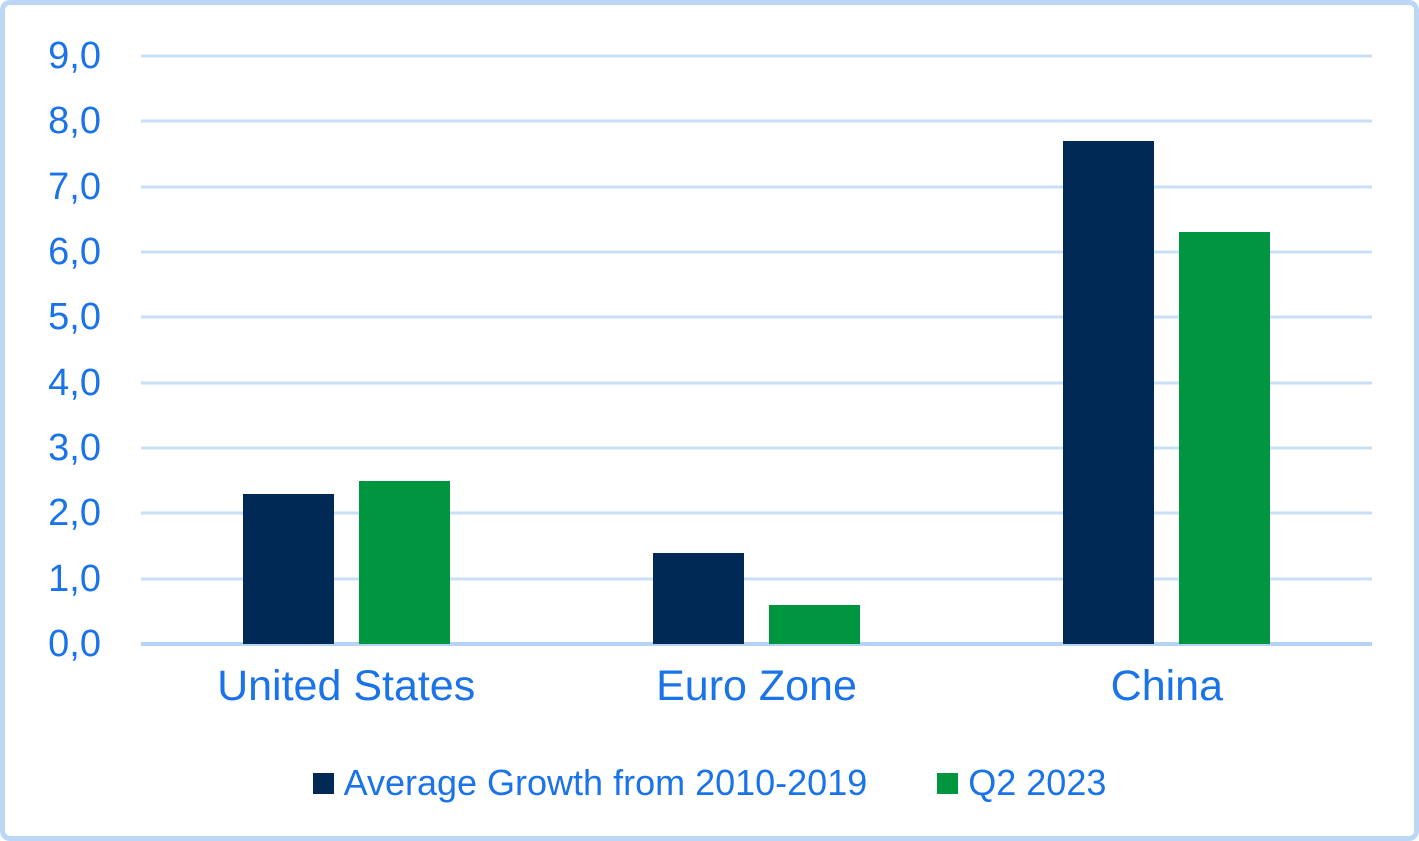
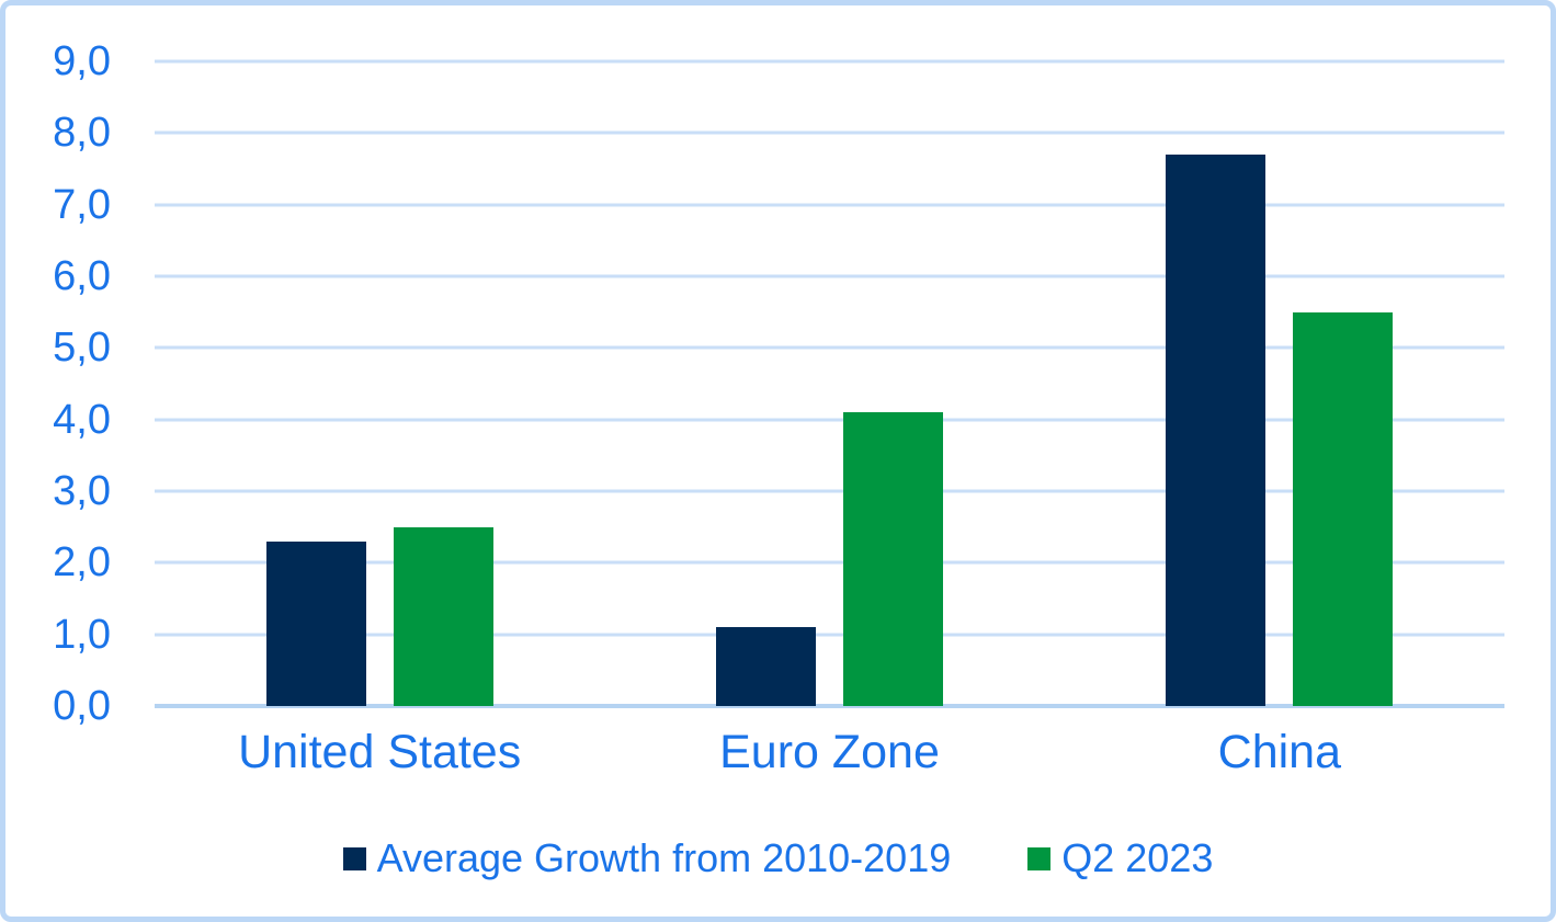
Average Growth from 2010-2019/Euro Zone: 1,4 -> 1,1
Q2 2023/Euro Zone: 0,6 -> 4,1
Q2 2023/China: 6,3 -> 5,5
